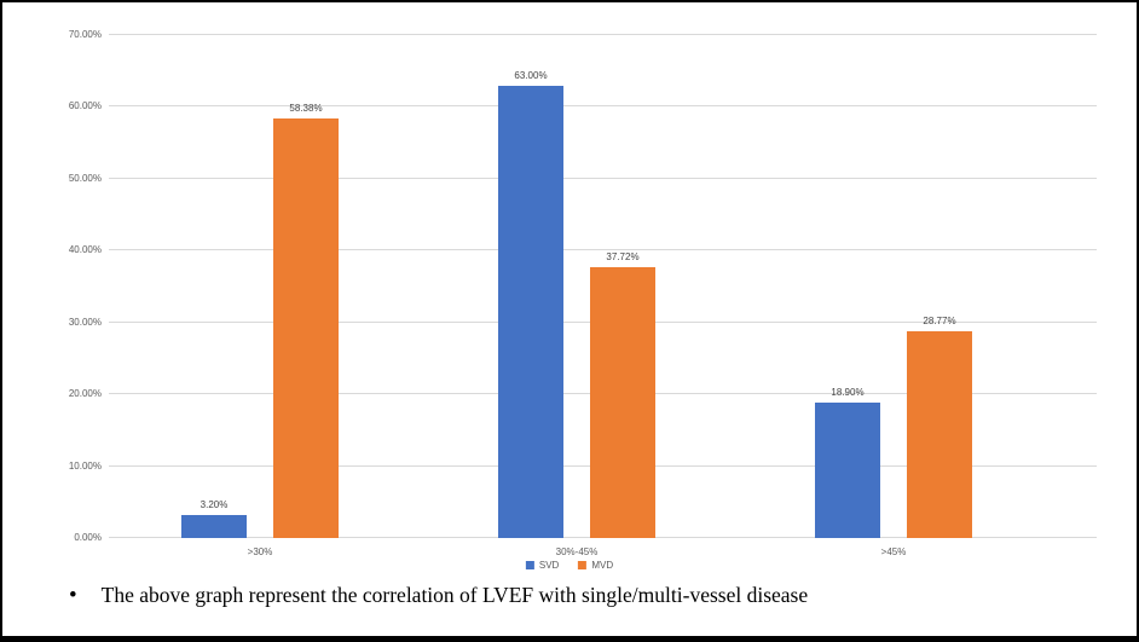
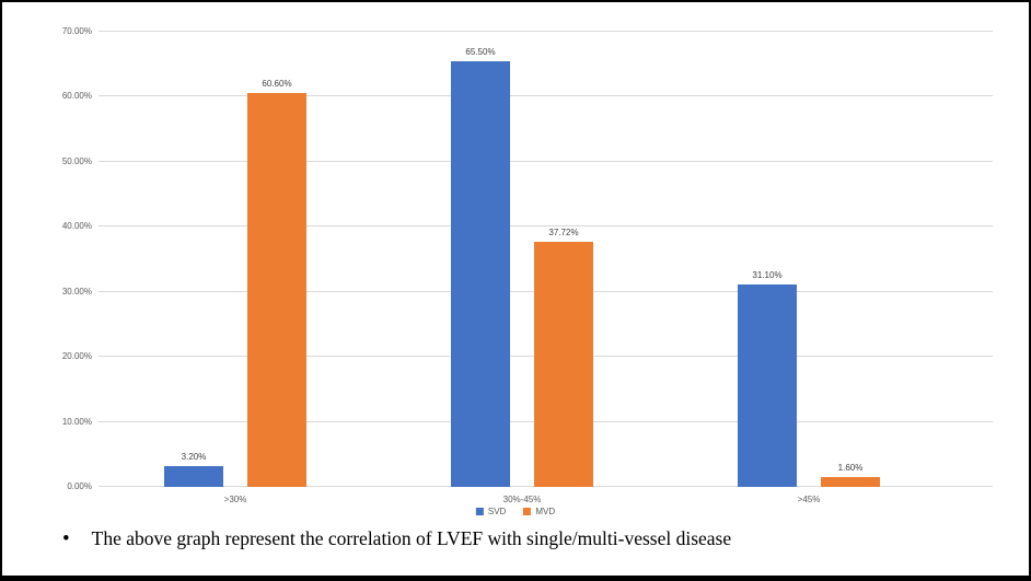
MVD/>30%: 58.38% -> 60.60%
SVD/30%-45%: 63.00% -> 65.50%
SVD/>45%: 18.90% -> 31.10%
MVD/>45%: 28.77% -> 1.60%
